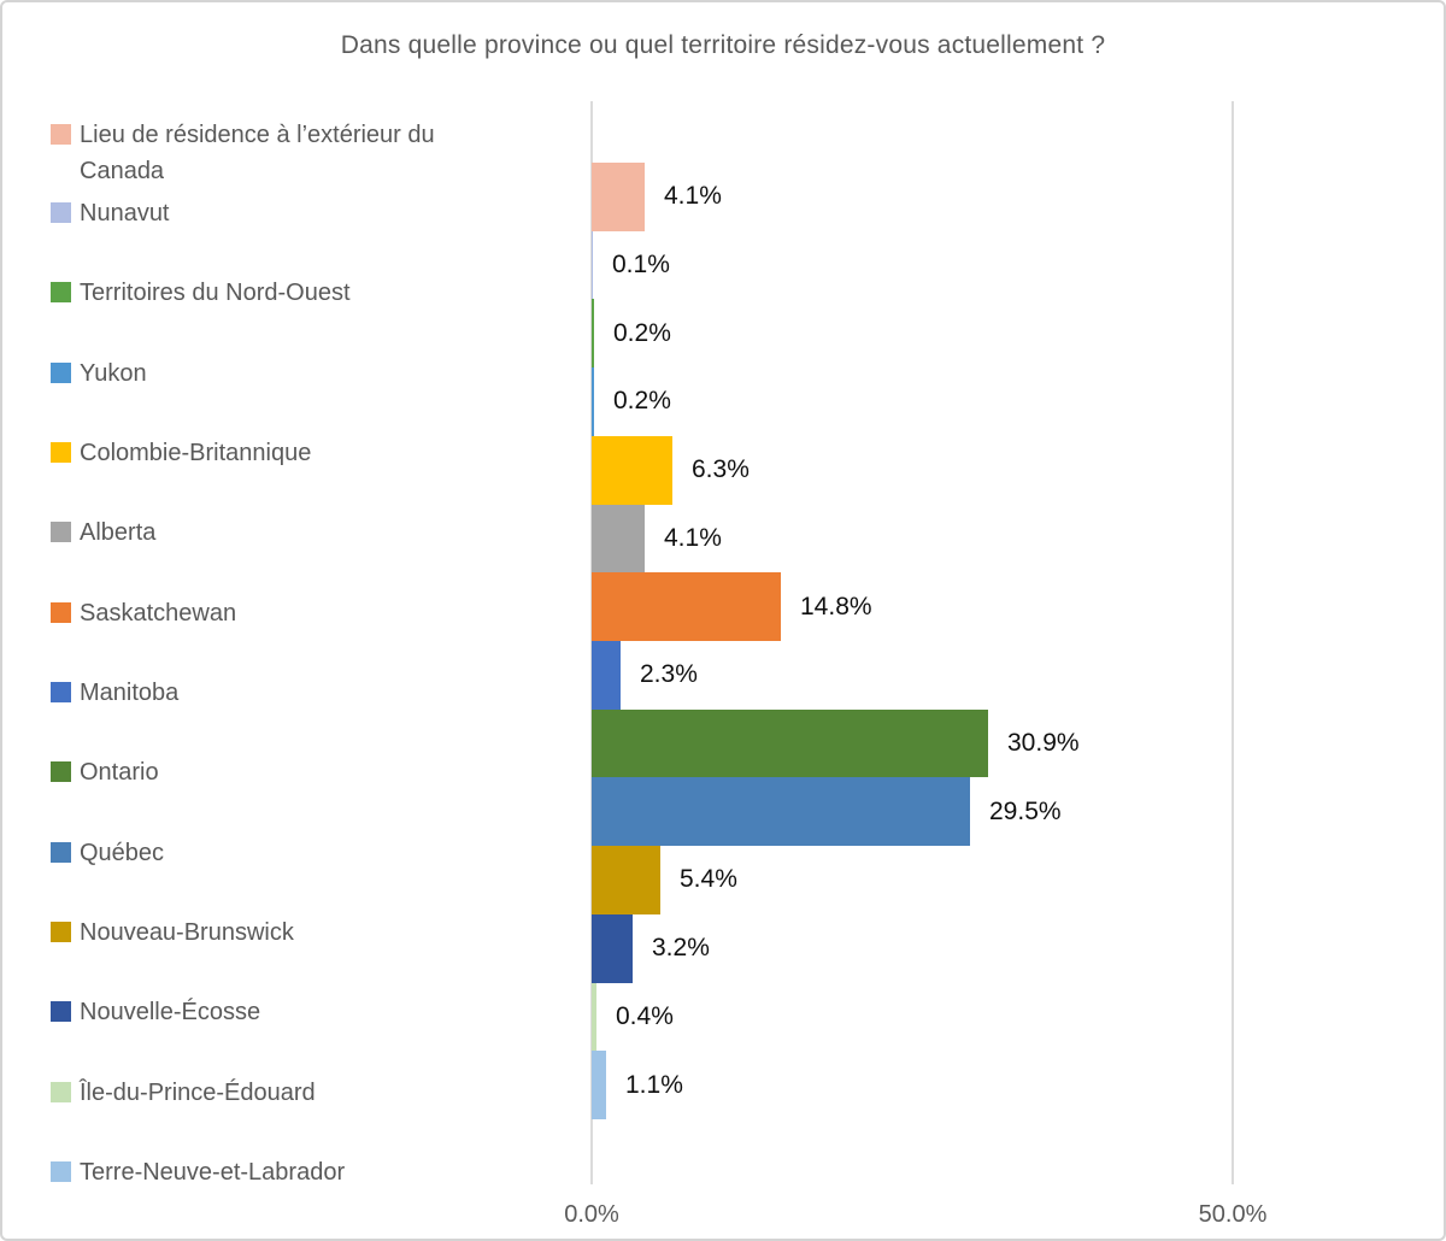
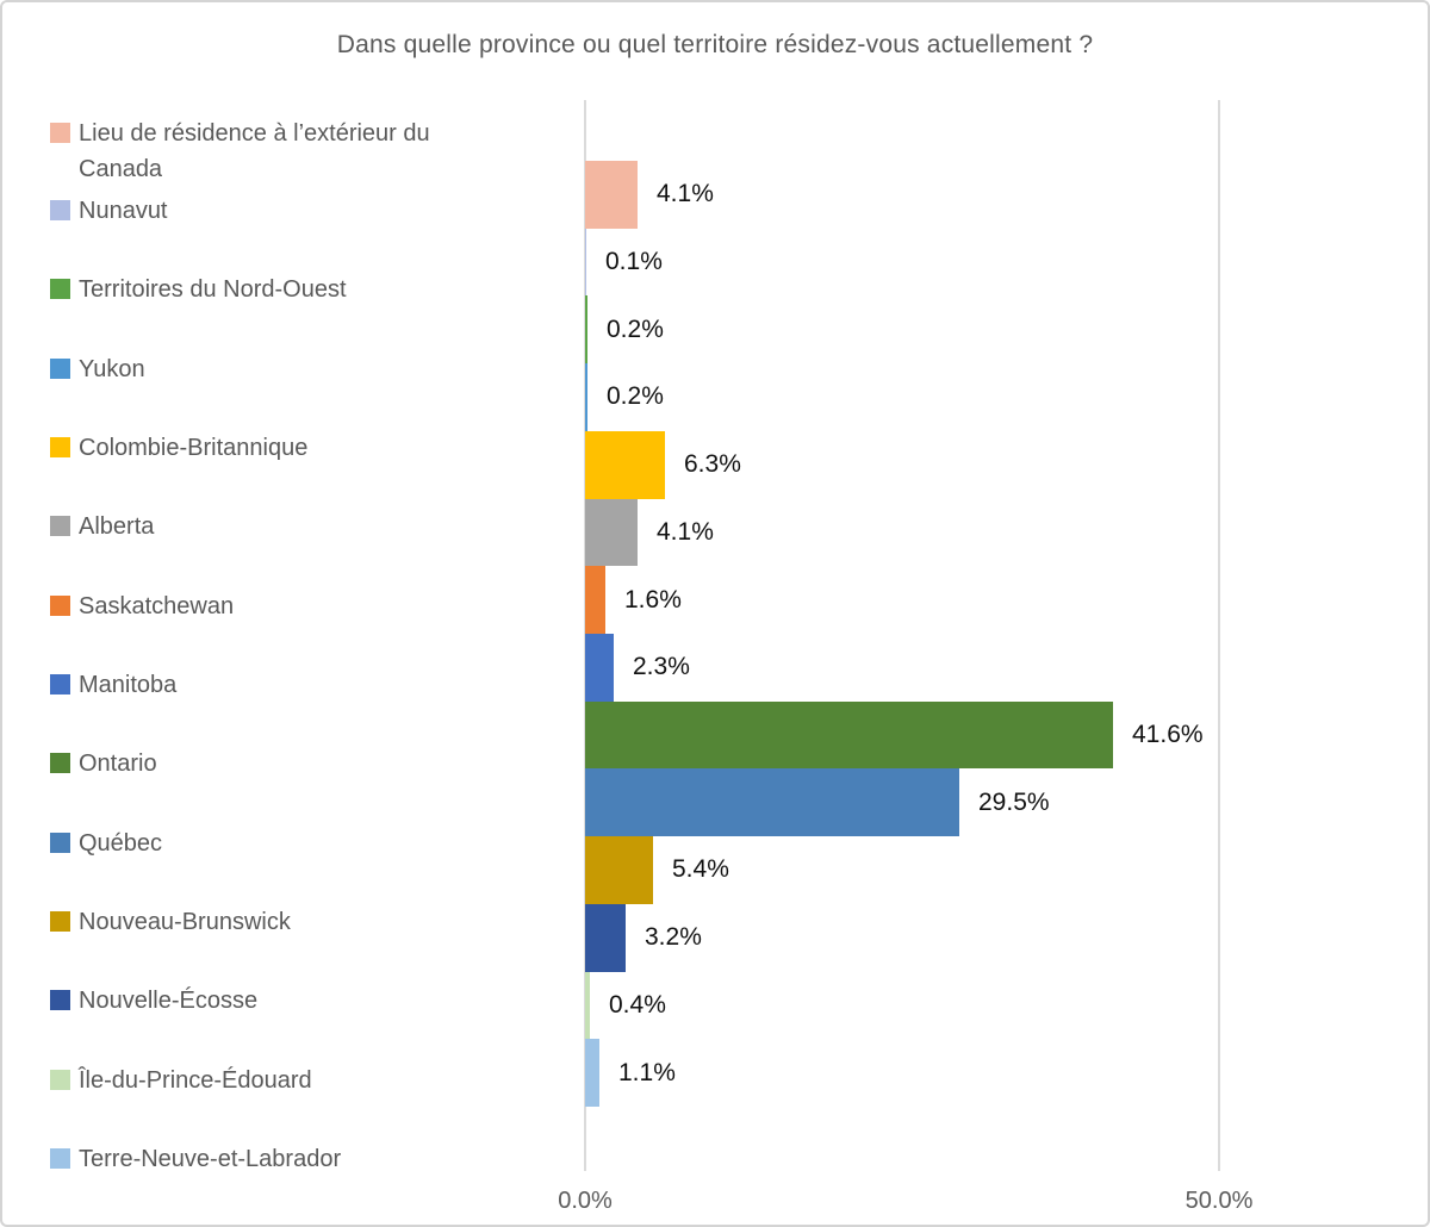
Saskatchewan: 14.8% -> 1.6%
Ontario: 30.9% -> 41.6%
